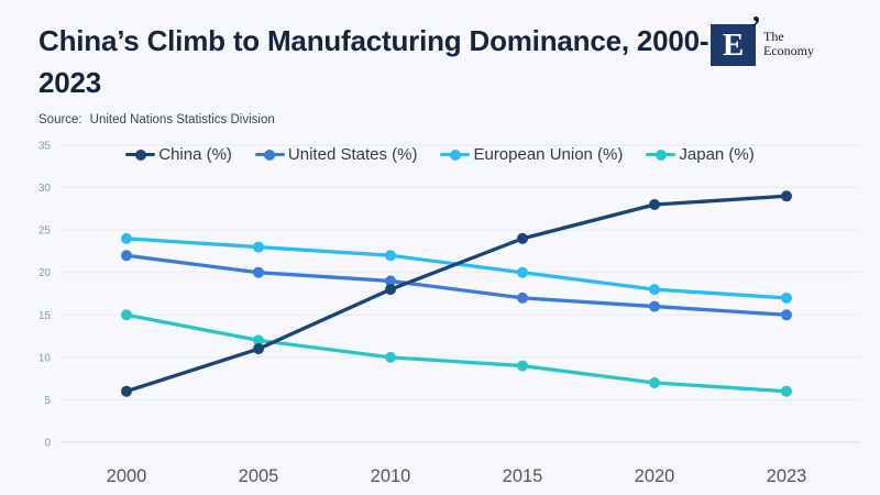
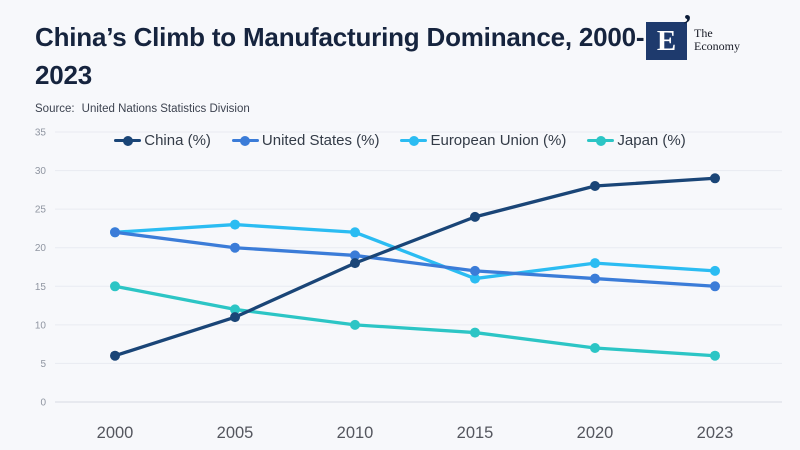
European Union (%)/2000: 24 -> 22
European Union (%)/2015: 20 -> 16
